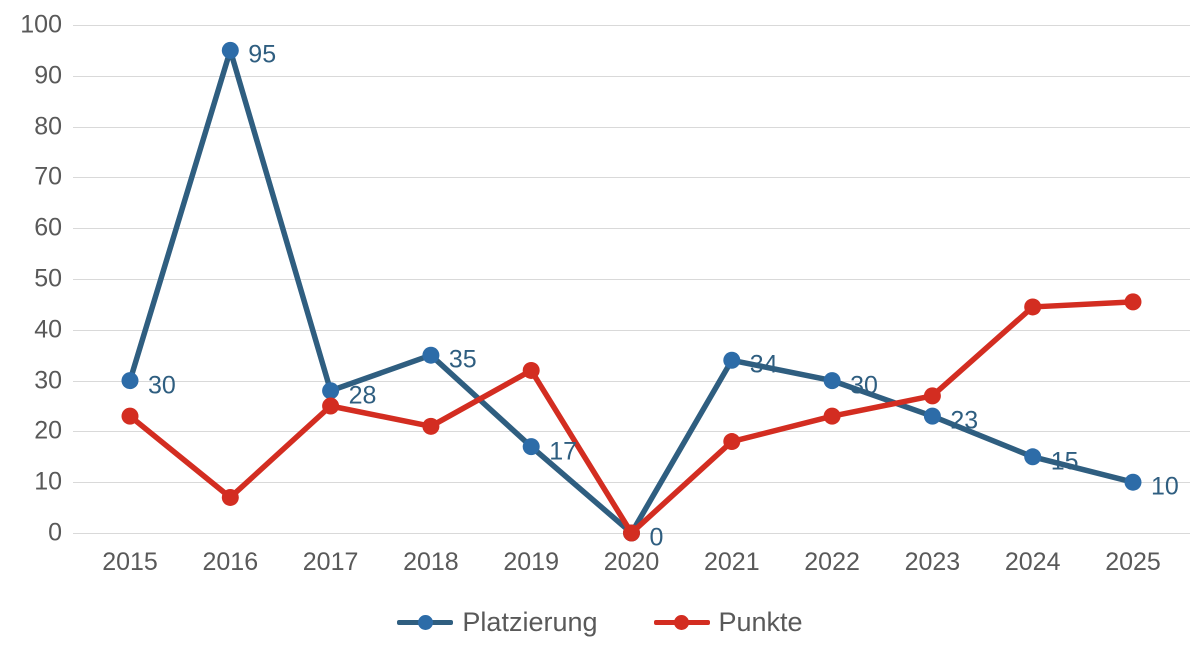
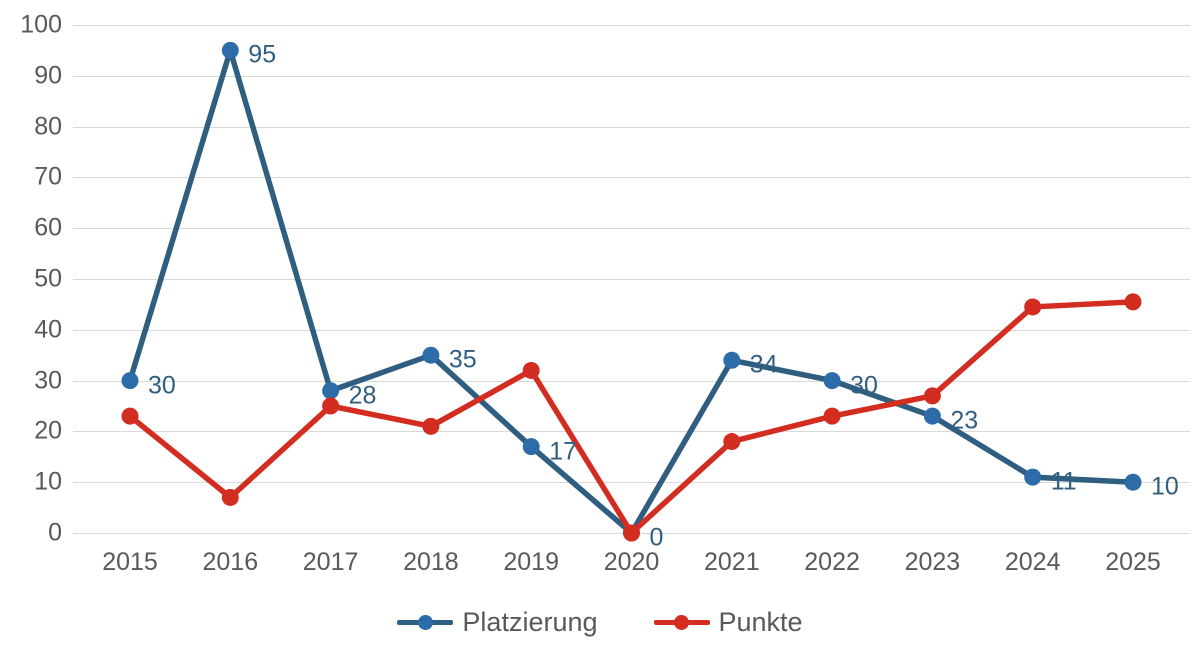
Platzierung/2024: 15 -> 11
